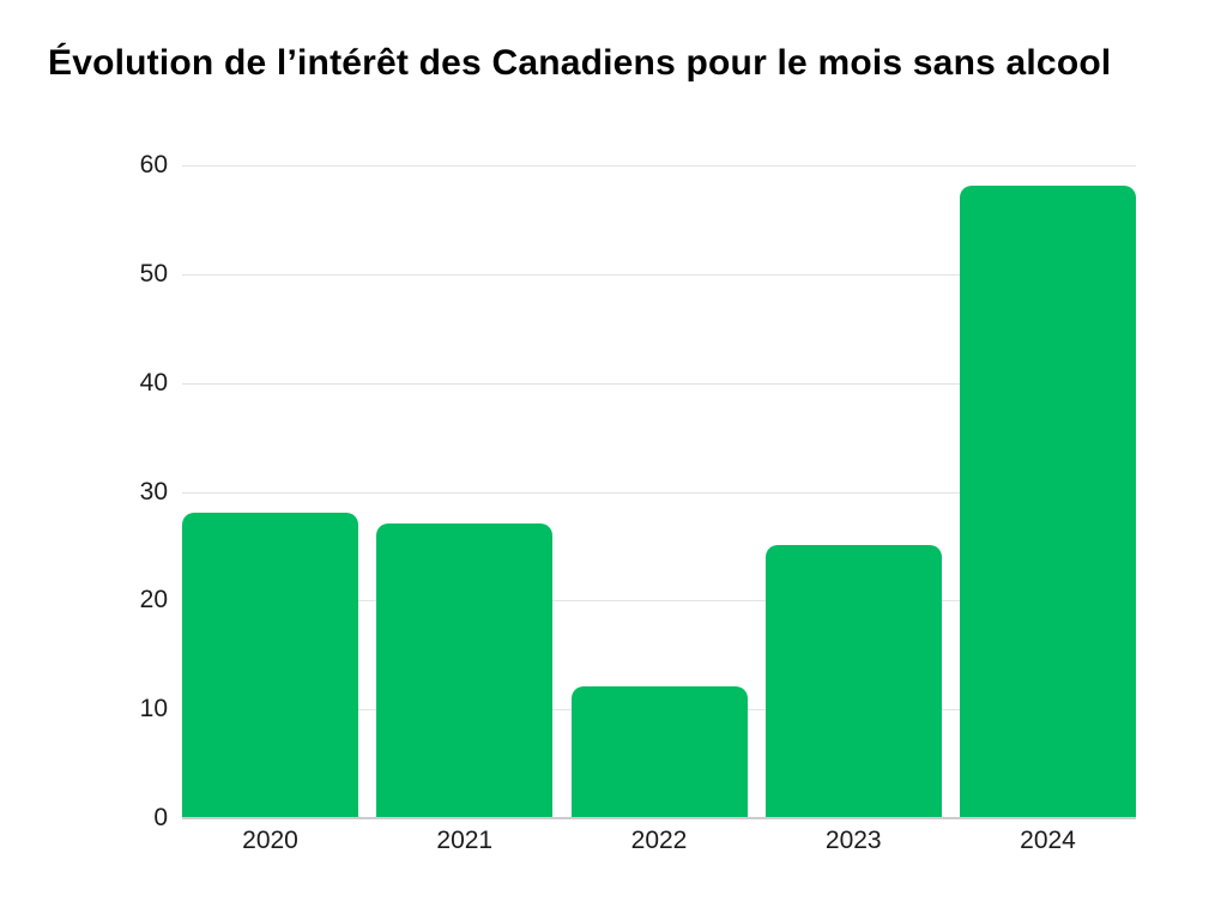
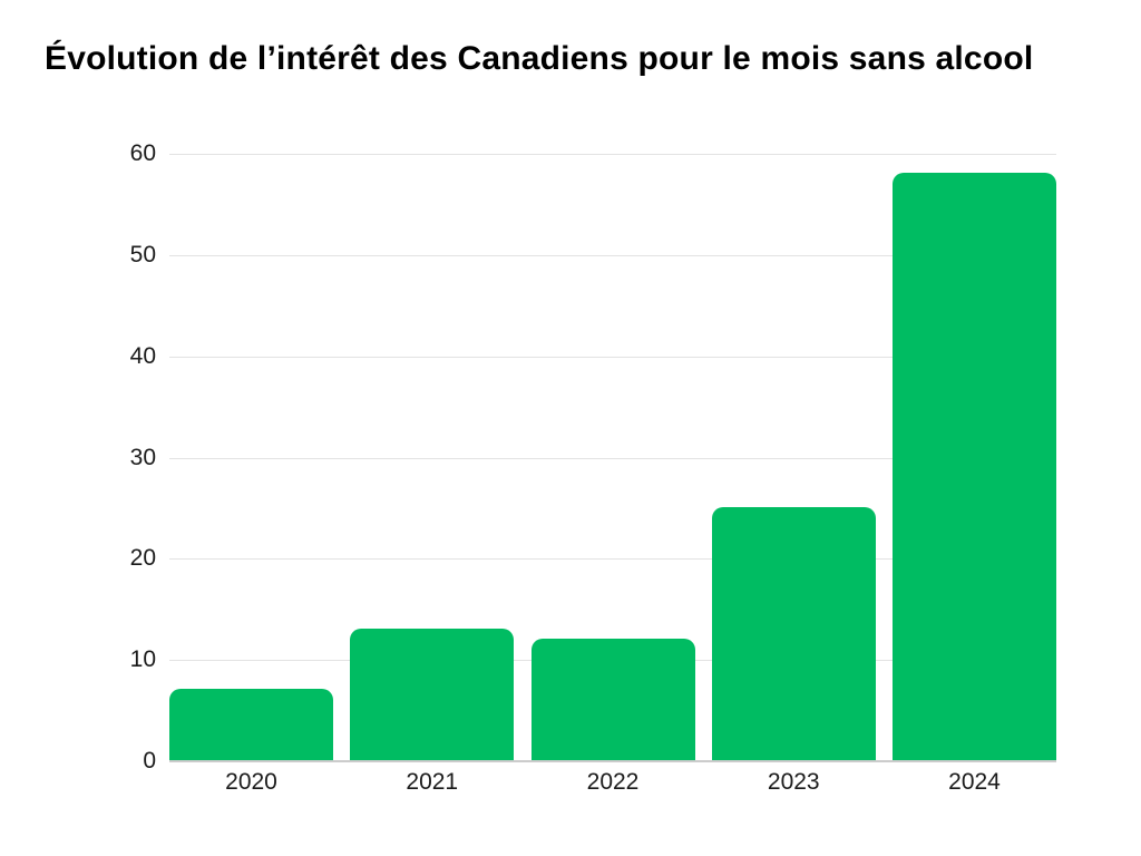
2020: 28 -> 7
2021: 27 -> 13
